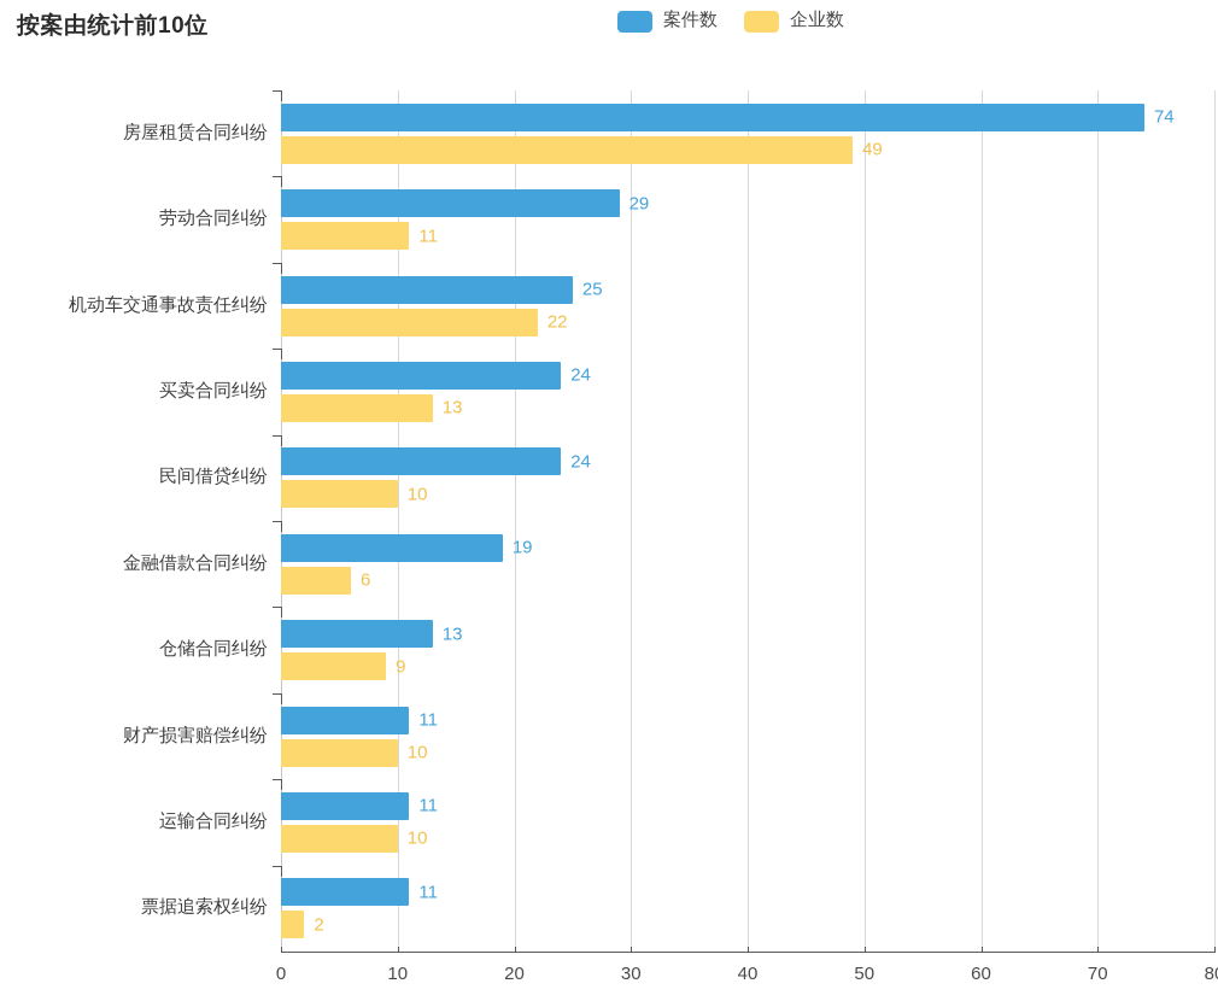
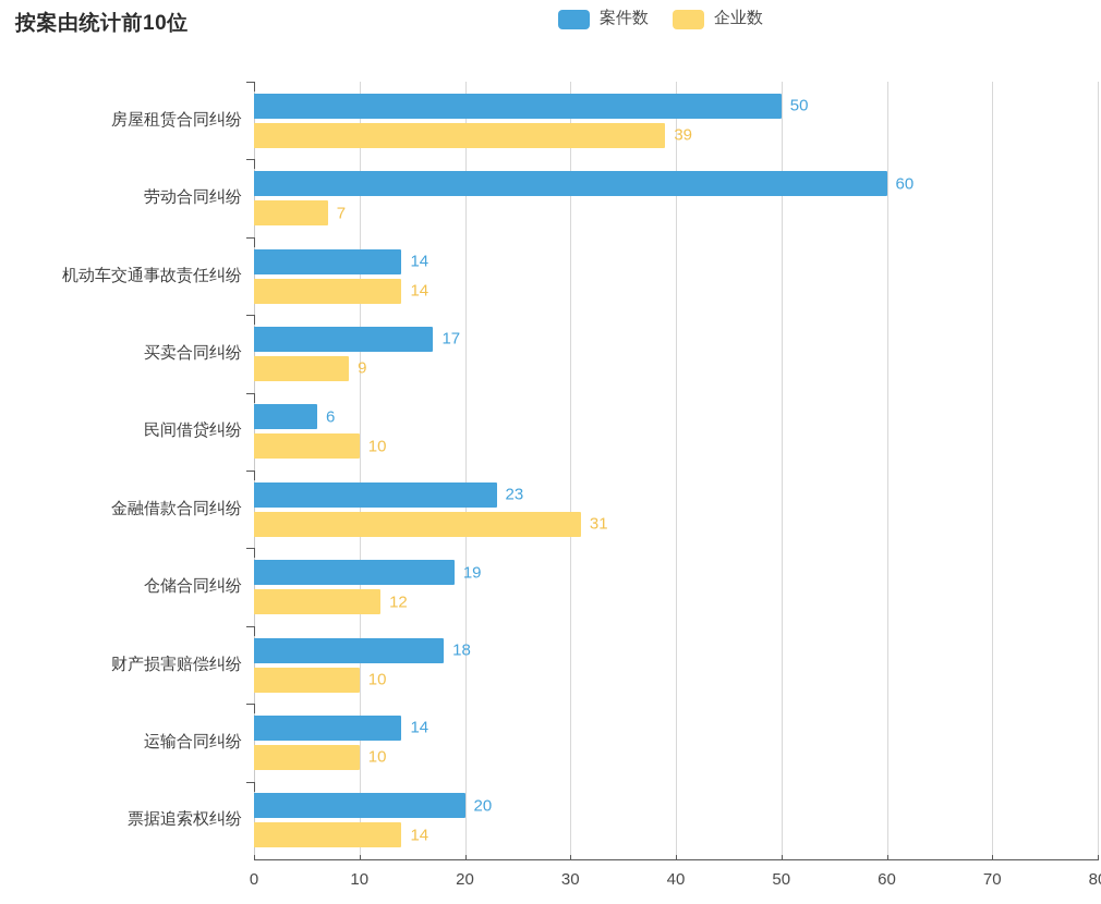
案件数/房屋租赁合同纠纷: 74 -> 50
企业数/房屋租赁合同纠纷: 49 -> 39
案件数/劳动合同纠纷: 29 -> 60
企业数/劳动合同纠纷: 11 -> 7
案件数/机动车交通事故责任纠纷: 25 -> 14
企业数/机动车交通事故责任纠纷: 22 -> 14
案件数/买卖合同纠纷: 24 -> 17
企业数/买卖合同纠纷: 13 -> 9
案件数/民间借贷纠纷: 24 -> 6
案件数/金融借款合同纠纷: 19 -> 23
企业数/金融借款合同纠纷: 6 -> 31
案件数/仓储合同纠纷: 13 -> 19
企业数/仓储合同纠纷: 9 -> 12
案件数/财产损害赔偿纠纷: 11 -> 18
案件数/运输合同纠纷: 11 -> 14
案件数/票据追索权纠纷: 11 -> 20
企业数/票据追索权纠纷: 2 -> 14
